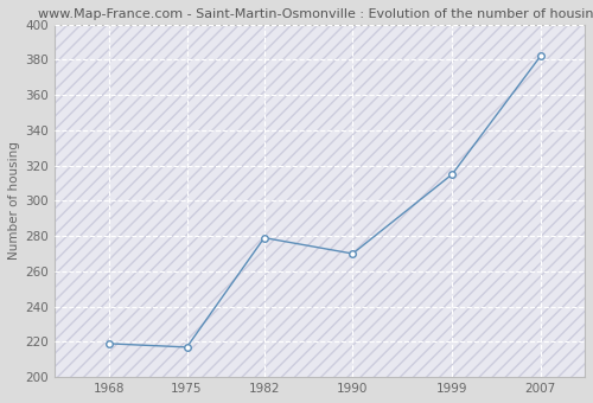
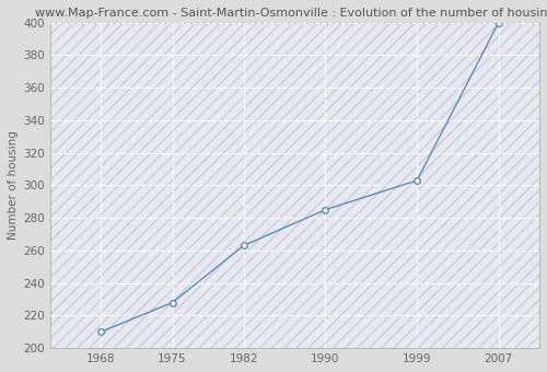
1968: 219 -> 210
1975: 217 -> 228
1982: 279 -> 263
1990: 270 -> 285
1999: 315 -> 303
2007: 382 -> 400
